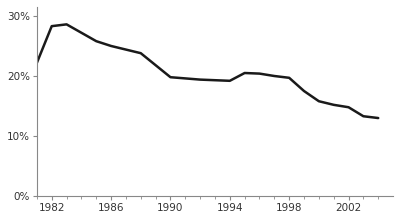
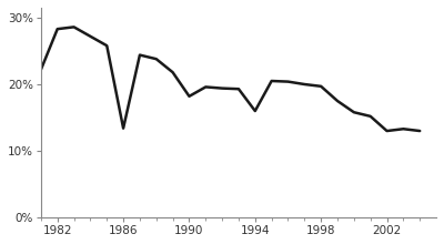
1986: 25.0% -> 13.4%
1990: 19.8% -> 18.2%
1994: 19.2% -> 16.0%
2002: 14.8% -> 13.0%
